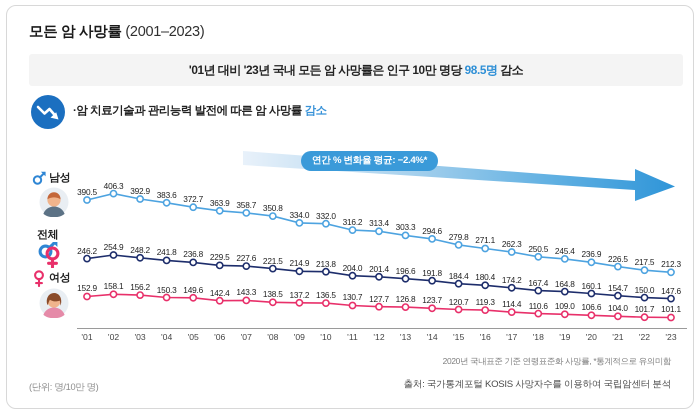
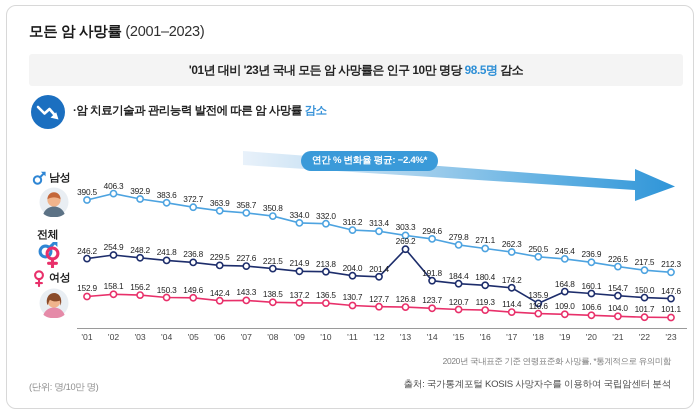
전체/'13: 196.6 -> 269.2
전체/'18: 167.4 -> 135.9
